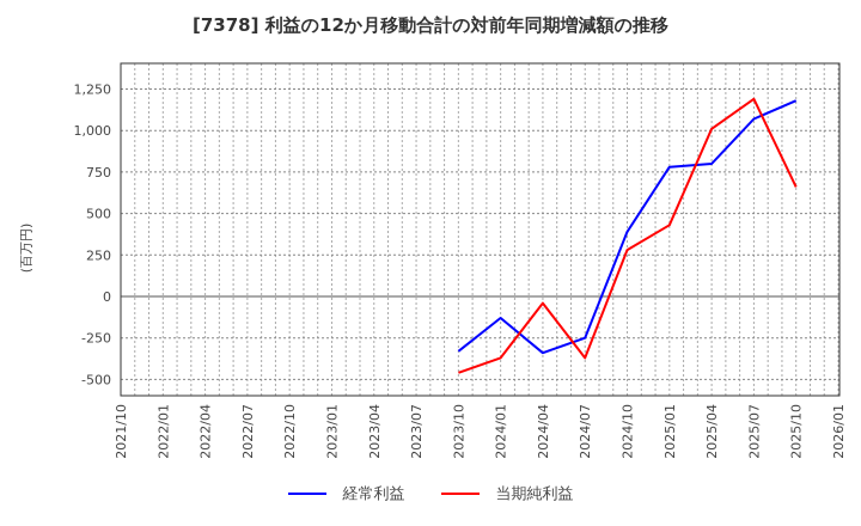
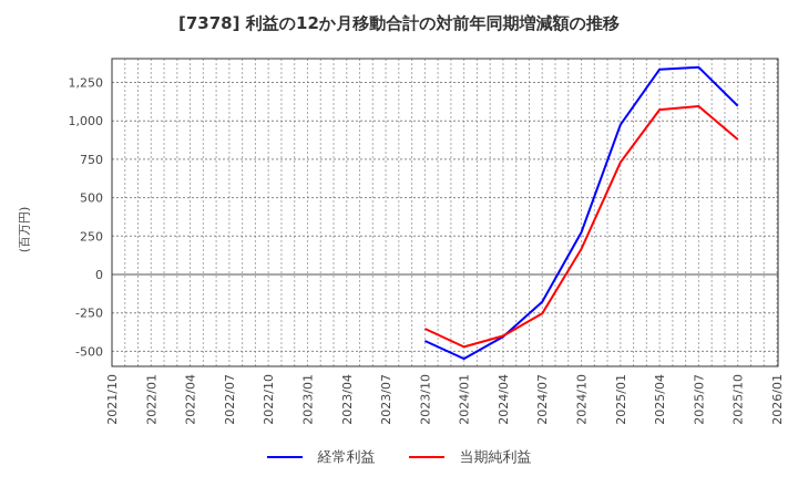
経常利益/2023/10: -330 -> -430
当期純利益/2023/10: -460 -> -350
経常利益/2024/01: -130 -> -550
当期純利益/2024/01: -370 -> -470
経常利益/2024/04: -340 -> -400
当期純利益/2024/04: -40 -> -400
経常利益/2024/07: -250 -> -180
当期純利益/2024/07: -370 -> -250
経常利益/2024/10: 390 -> 270
当期純利益/2024/10: 280 -> 170
経常利益/2025/01: 780 -> 980
当期純利益/2025/01: 430 -> 730
経常利益/2025/04: 800 -> 1340
当期純利益/2025/04: 1010 -> 1070
経常利益/2025/07: 1070 -> 1350
当期純利益/2025/07: 1190 -> 1100
経常利益/2025/10: 1180 -> 1100
当期純利益/2025/10: 660 -> 880
